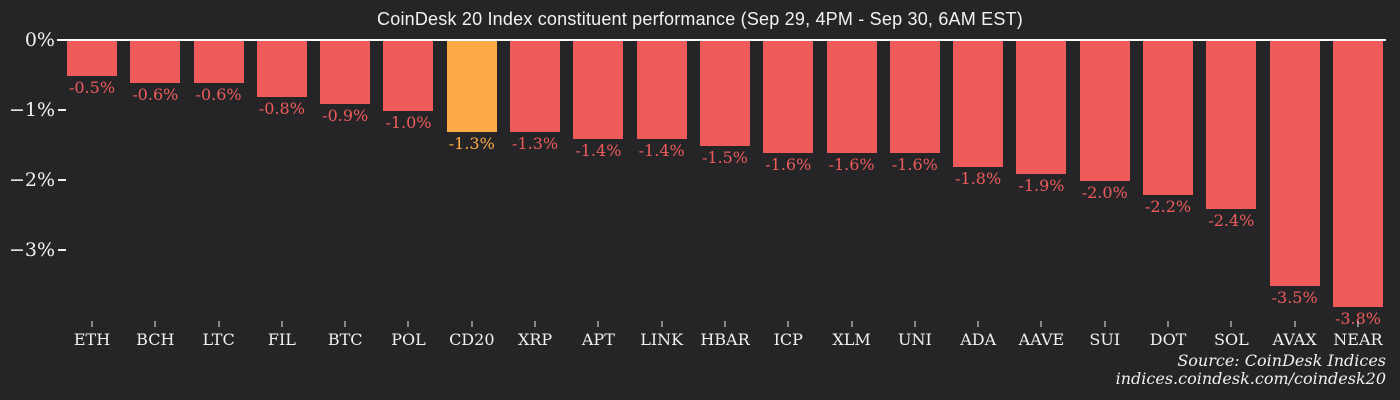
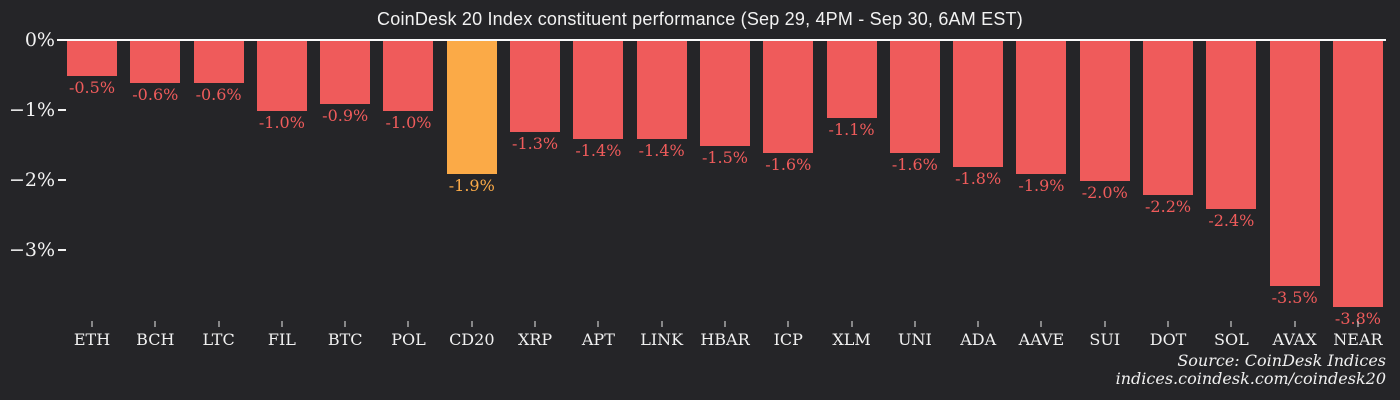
FIL: -0.8% -> -1.0%
CD20: -1.3% -> -1.9%
XLM: -1.6% -> -1.1%
